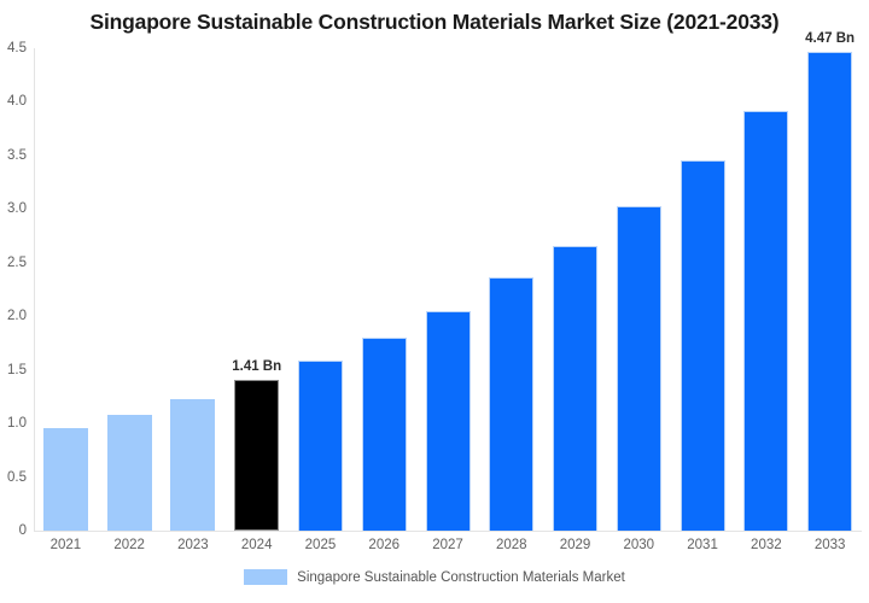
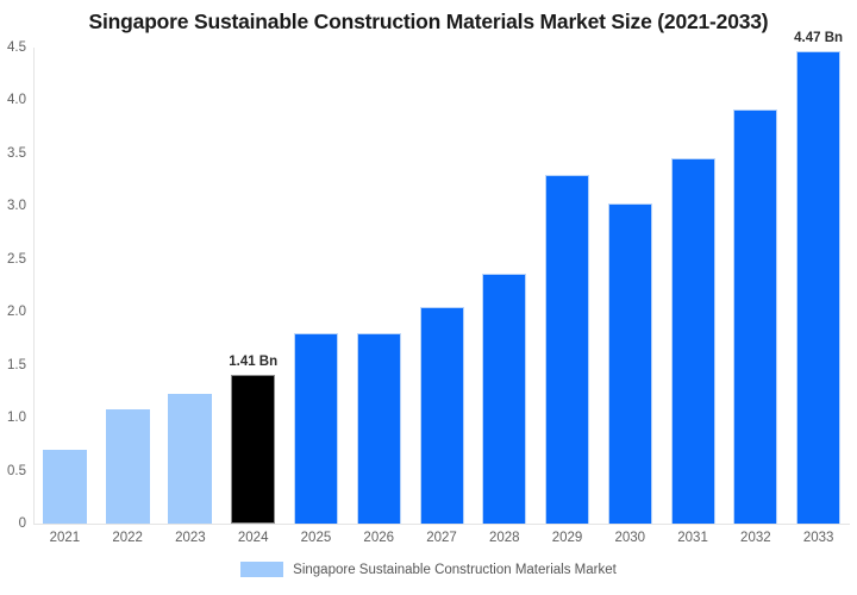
2021: 1.0 -> 0.7
2025: 1.6 -> 1.8
2029: 2.7 -> 3.3
